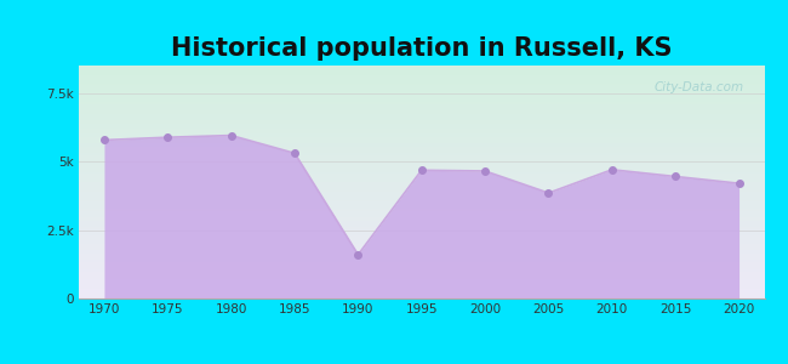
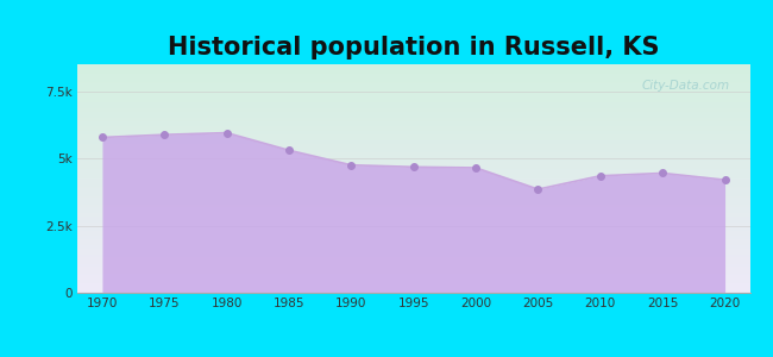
1990: 1.60k -> 4.75k
2010: 4.70k -> 4.35k
